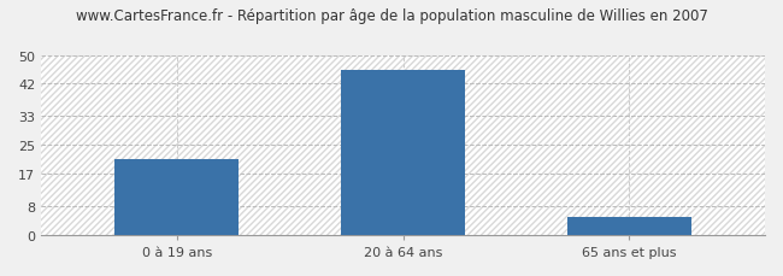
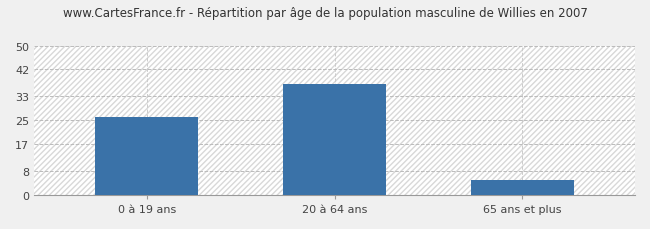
0 à 19 ans: 21 -> 26
20 à 64 ans: 46 -> 37
